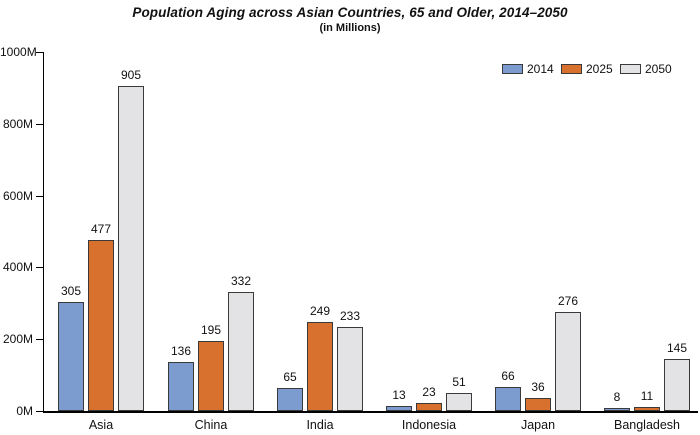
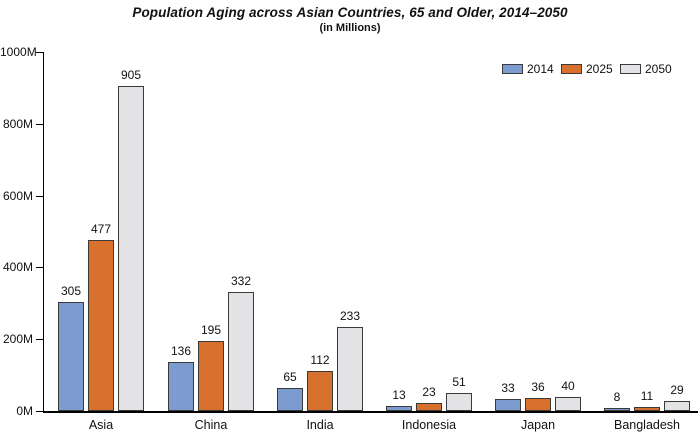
2025/India: 249 -> 112
2014/Japan: 66 -> 33
2050/Japan: 276 -> 40
2050/Bangladesh: 145 -> 29
